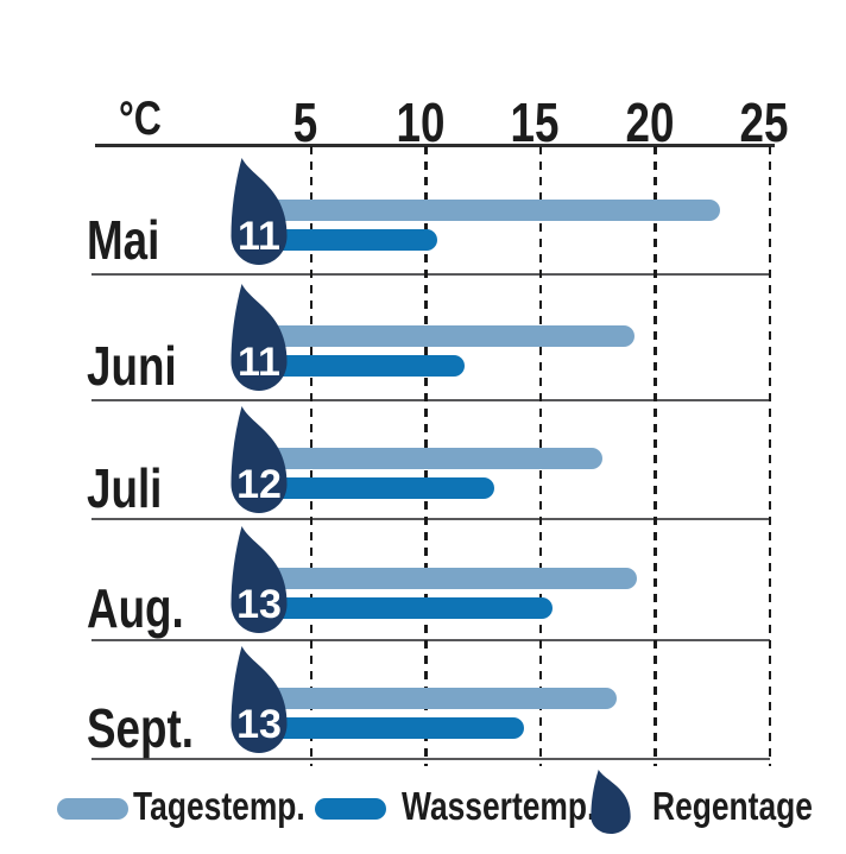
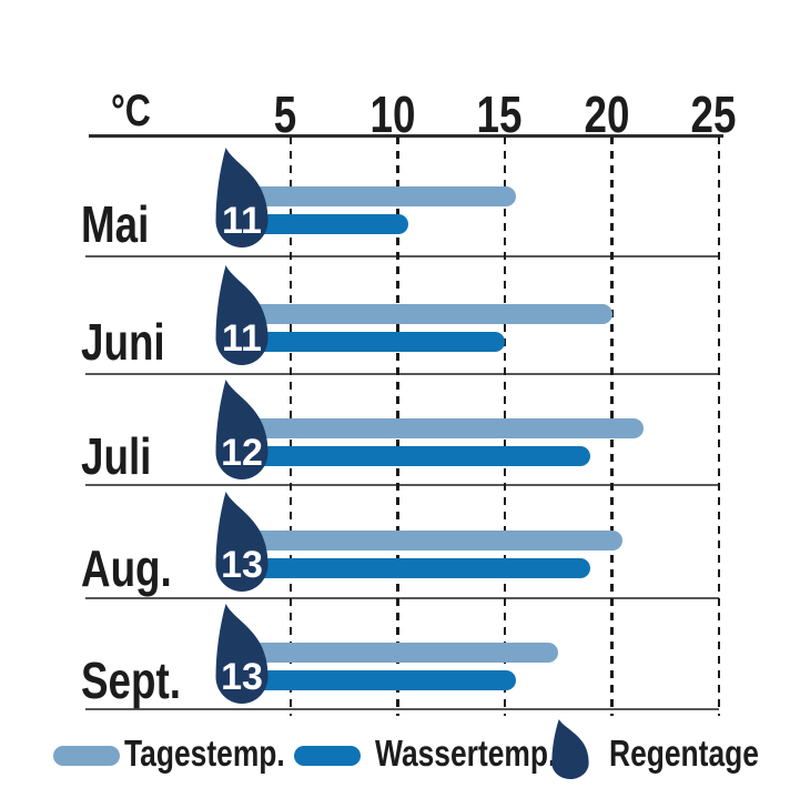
Tagestemp./Mai: 22.8 -> 15.5
Tagestemp./Juni: 19.1 -> 20.0
Wassertemp./Juni: 11.7 -> 15.0
Tagestemp./Juli: 17.7 -> 21.5
Wassertemp./Juli: 13.0 -> 19.0
Tagestemp./Aug.: 19.2 -> 20.5
Wassertemp./Aug.: 15.5 -> 19.0
Tagestemp./Sept.: 18.3 -> 17.5
Wassertemp./Sept.: 14.3 -> 15.5
